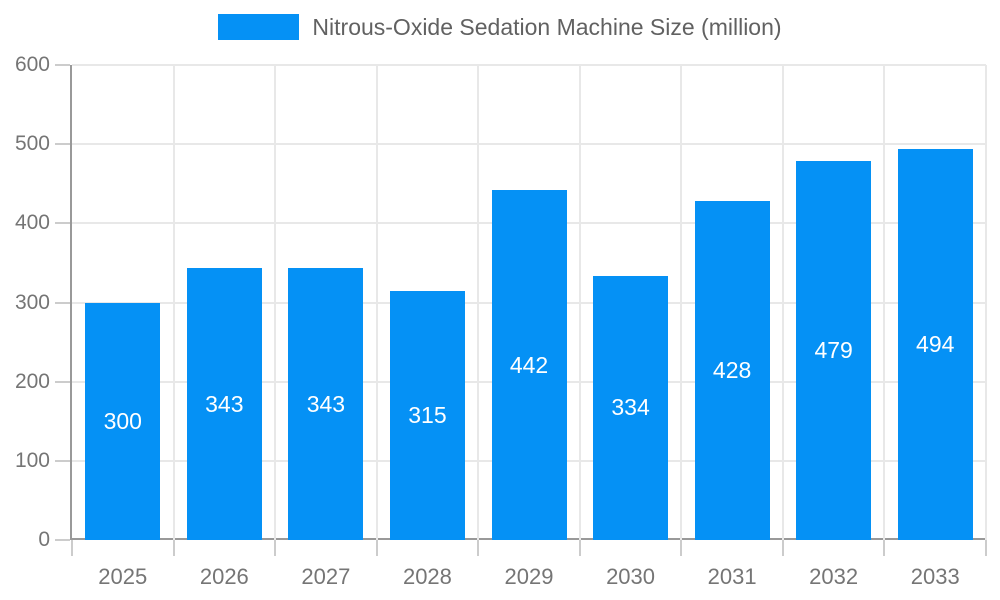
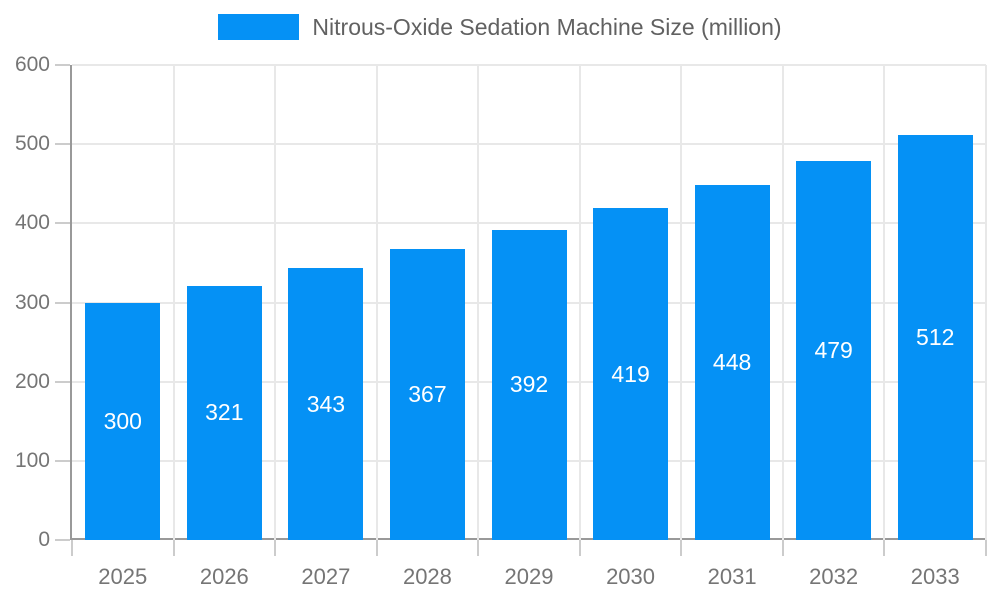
2026: 343 -> 321
2028: 315 -> 367
2029: 442 -> 392
2030: 334 -> 419
2031: 428 -> 448
2033: 494 -> 512
